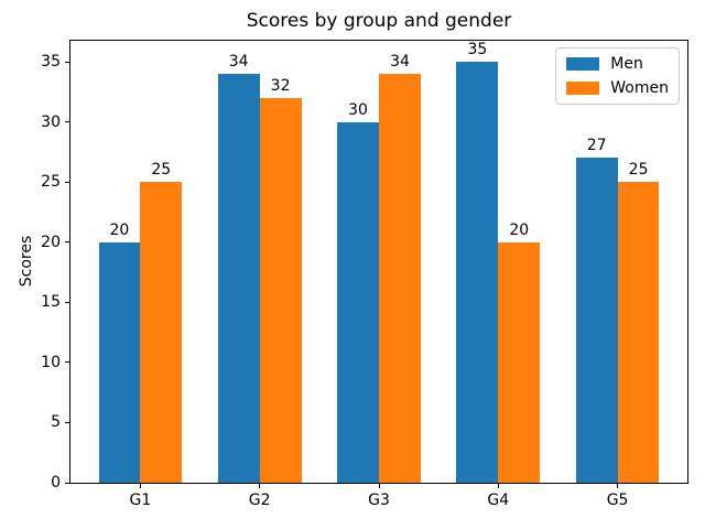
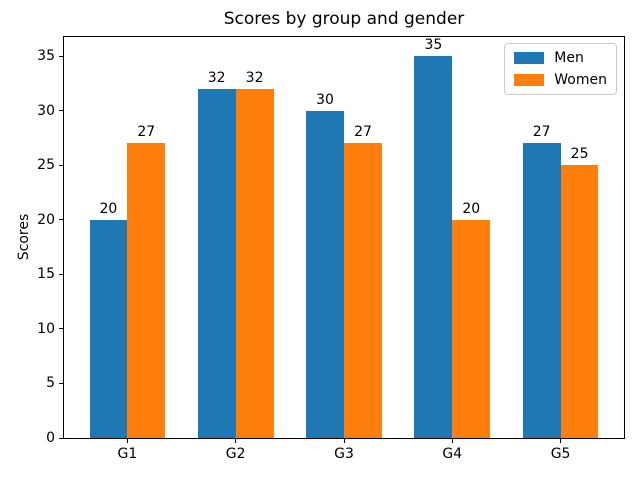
Women/G1: 25 -> 27
Men/G2: 34 -> 32
Women/G3: 34 -> 27
